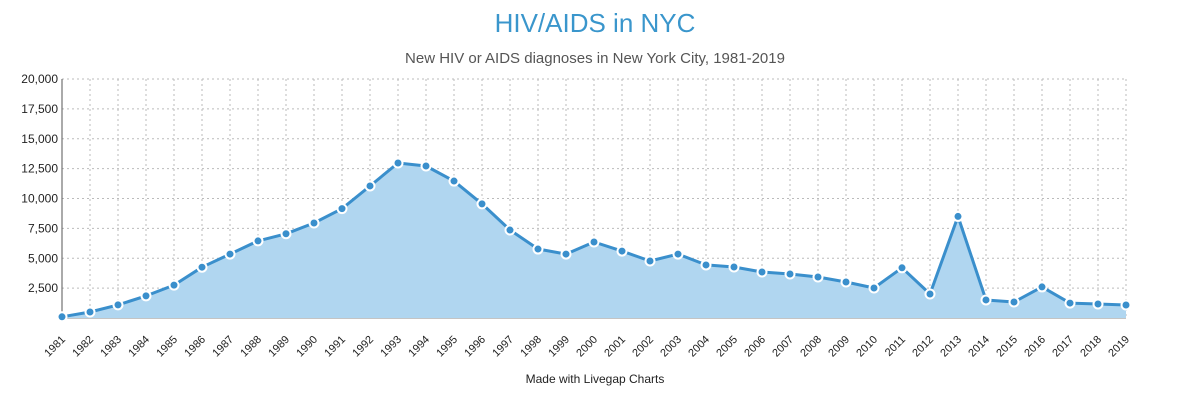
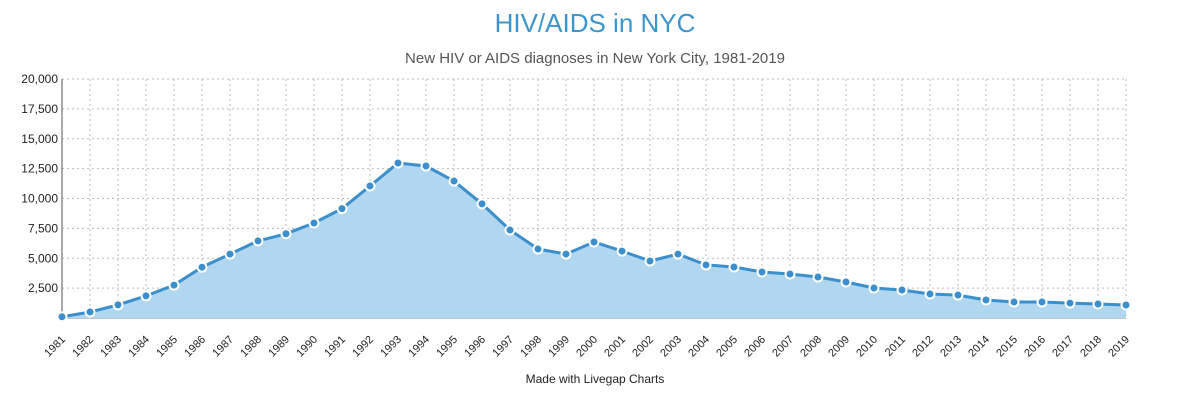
2011: 4200 -> 2300
2013: 8500 -> 1900
2016: 2600 -> 1300
